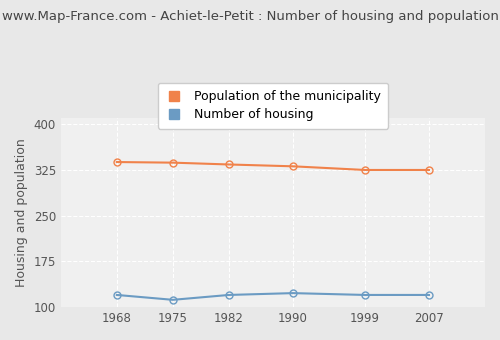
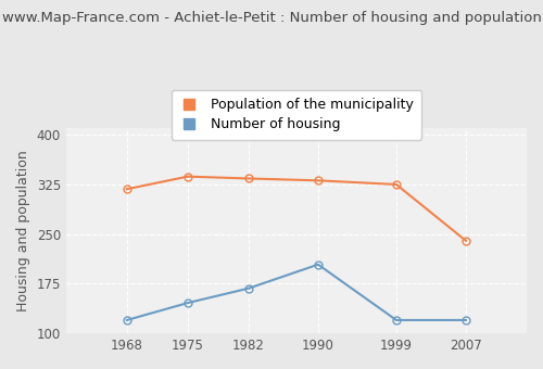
Population of the municipality/1968: 338 -> 318
Number of housing/1975: 112 -> 146
Number of housing/1982: 120 -> 168
Number of housing/1990: 123 -> 204
Population of the municipality/2007: 325 -> 240
